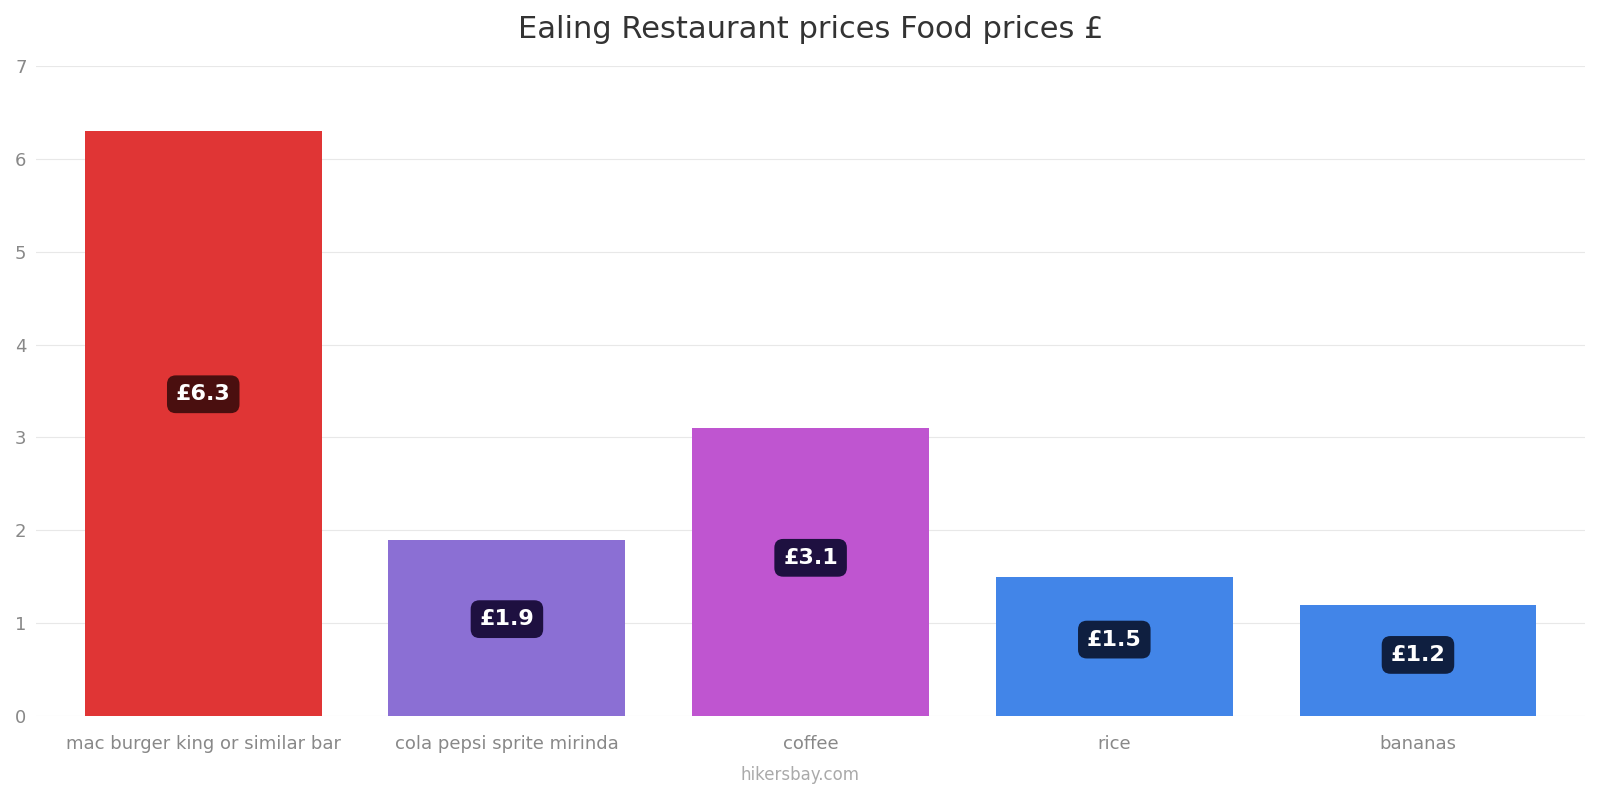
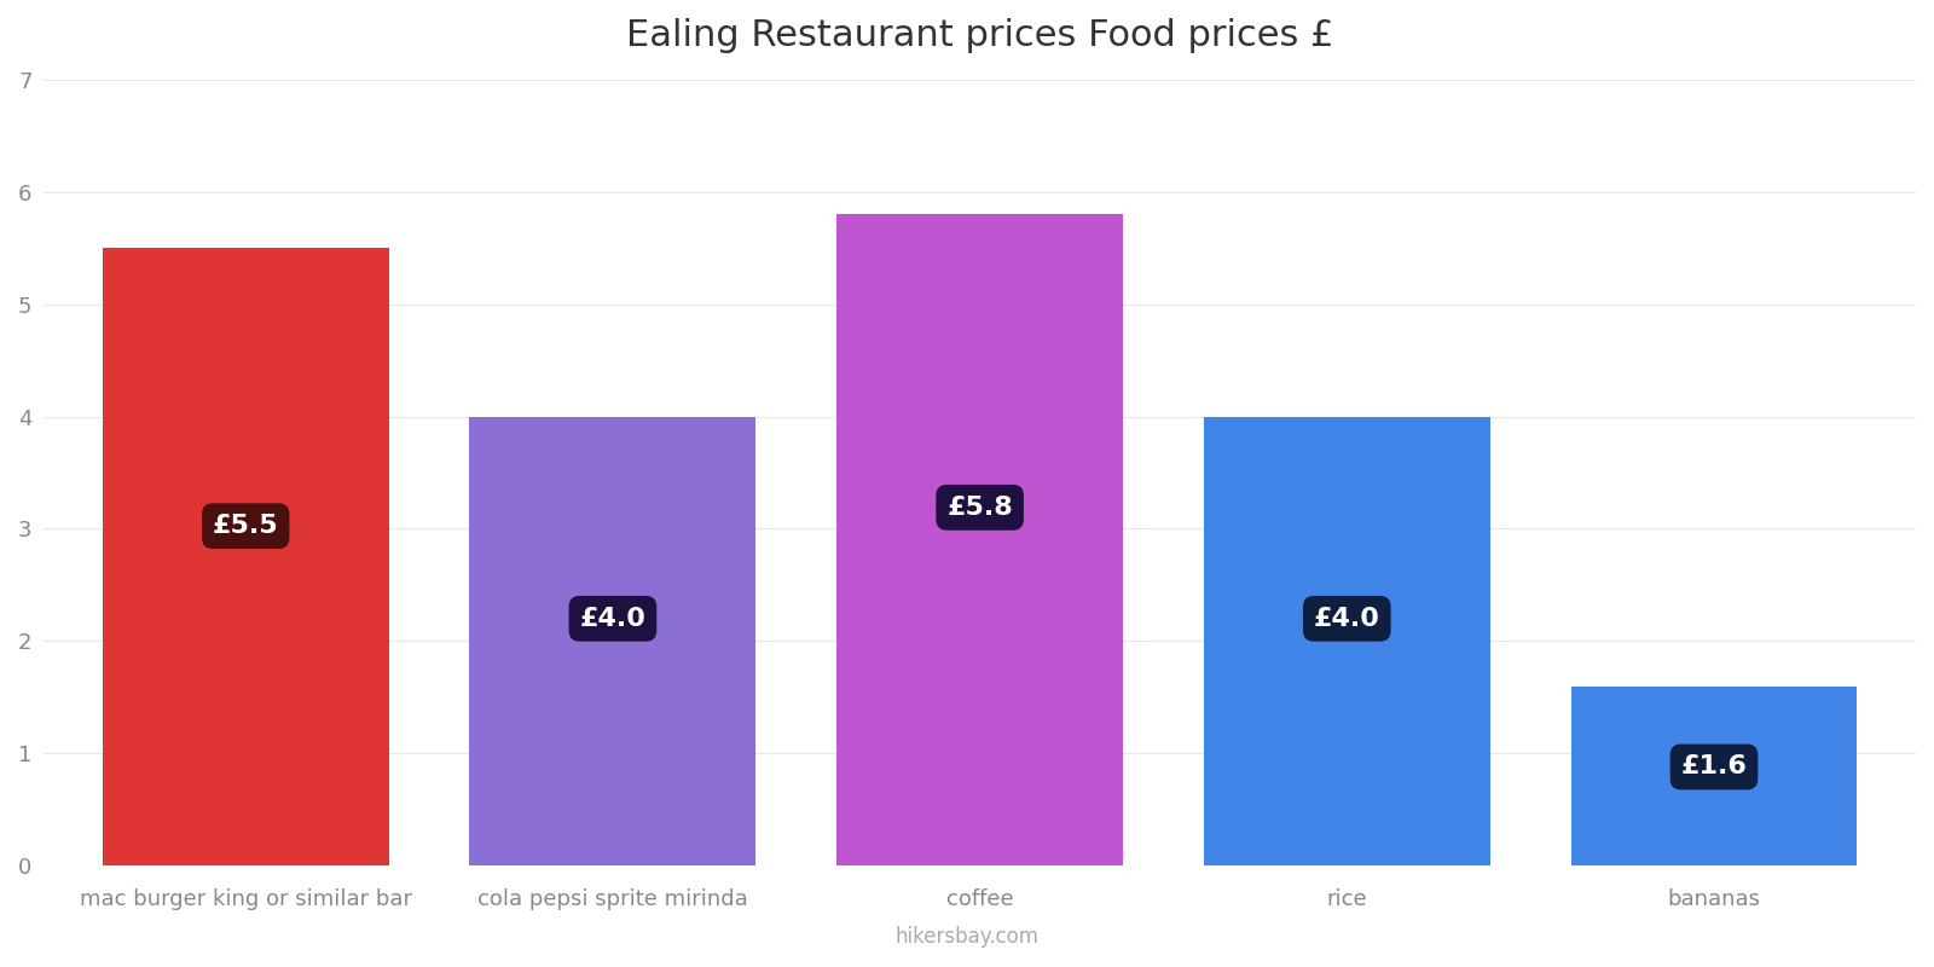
mac burger king or similar bar: £6.3 -> £5.5
cola pepsi sprite mirinda: £1.9 -> £4.0
coffee: £3.1 -> £5.8
rice: £1.5 -> £4.0
bananas: £1.2 -> £1.6
